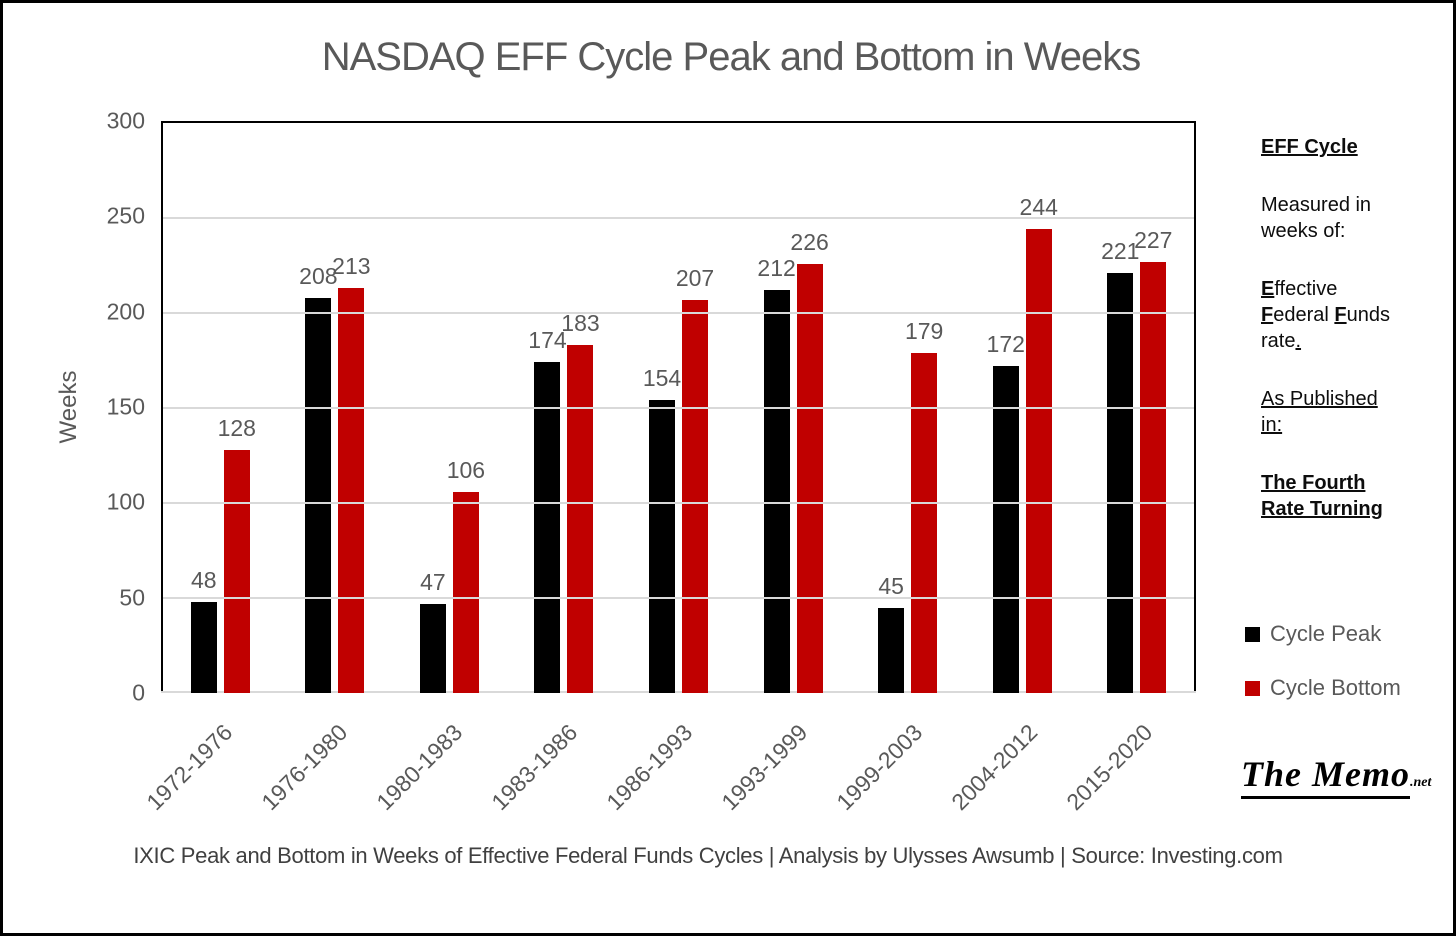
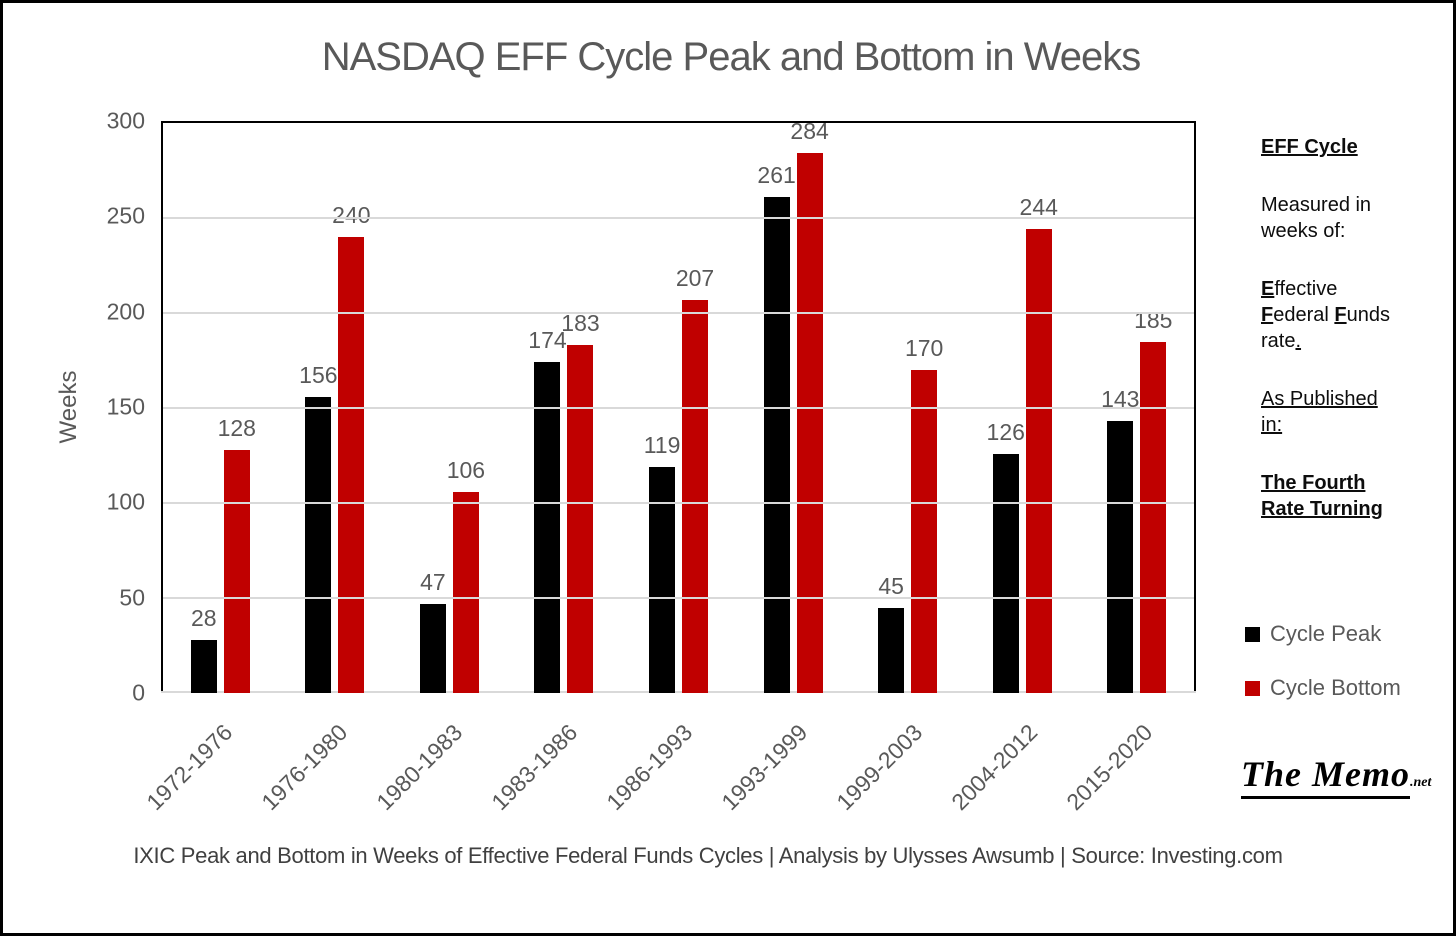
Cycle Peak/1972-1976: 48 -> 28
Cycle Peak/1976-1980: 208 -> 156
Cycle Bottom/1976-1980: 213 -> 240
Cycle Peak/1986-1993: 154 -> 119
Cycle Peak/1993-1999: 212 -> 261
Cycle Bottom/1993-1999: 226 -> 284
Cycle Bottom/1999-2003: 179 -> 170
Cycle Peak/2004-2012: 172 -> 126
Cycle Peak/2015-2020: 221 -> 143
Cycle Bottom/2015-2020: 227 -> 185
